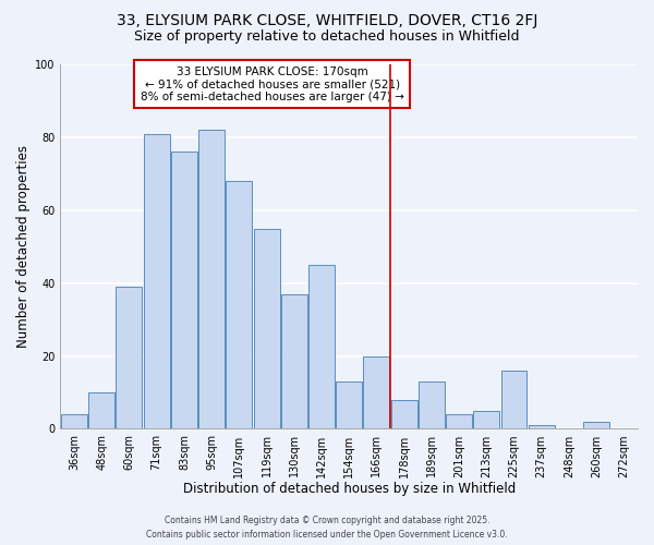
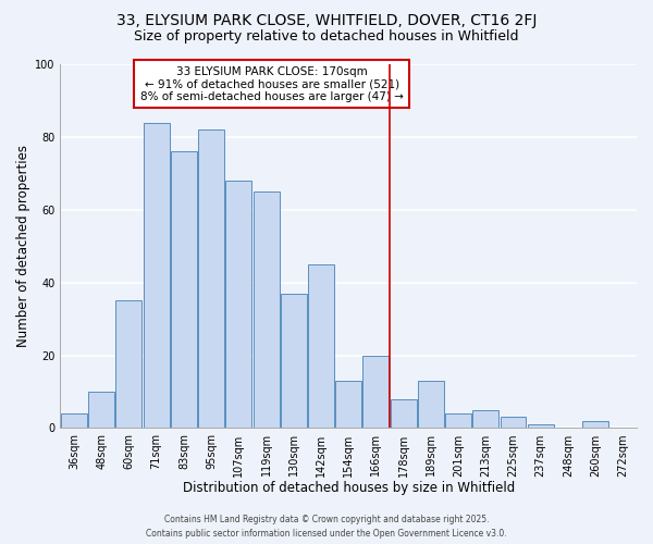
60sqm: 39 -> 35
71sqm: 81 -> 84
119sqm: 55 -> 65
225sqm: 16 -> 3
